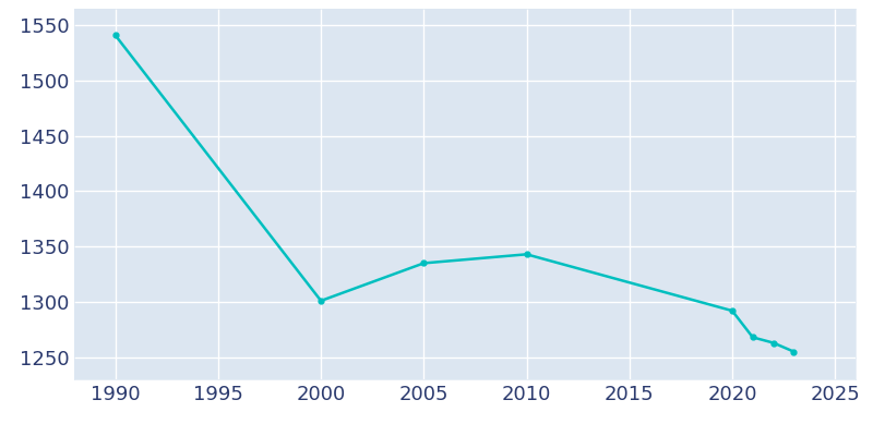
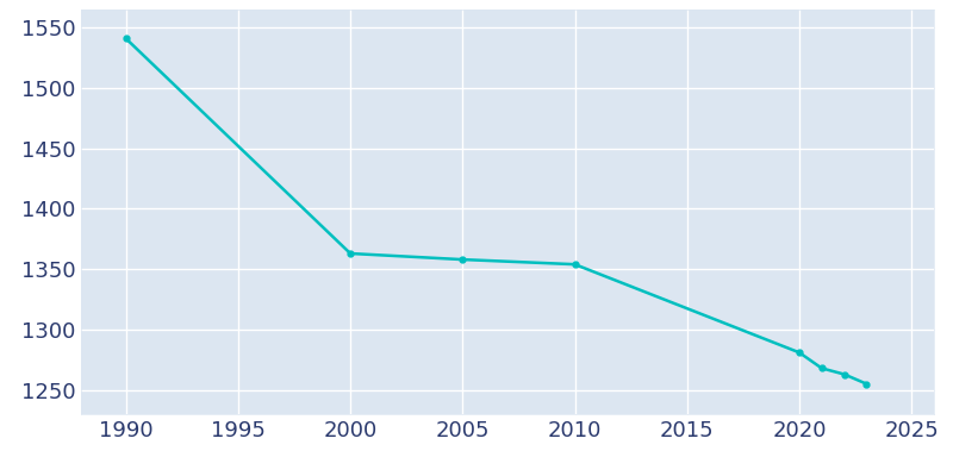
2000: 1301 -> 1363
2005: 1335 -> 1358
2010: 1343 -> 1354
2020: 1292 -> 1281
